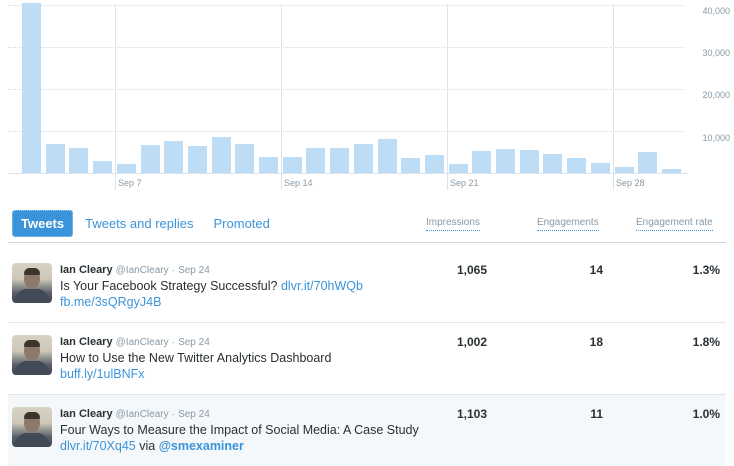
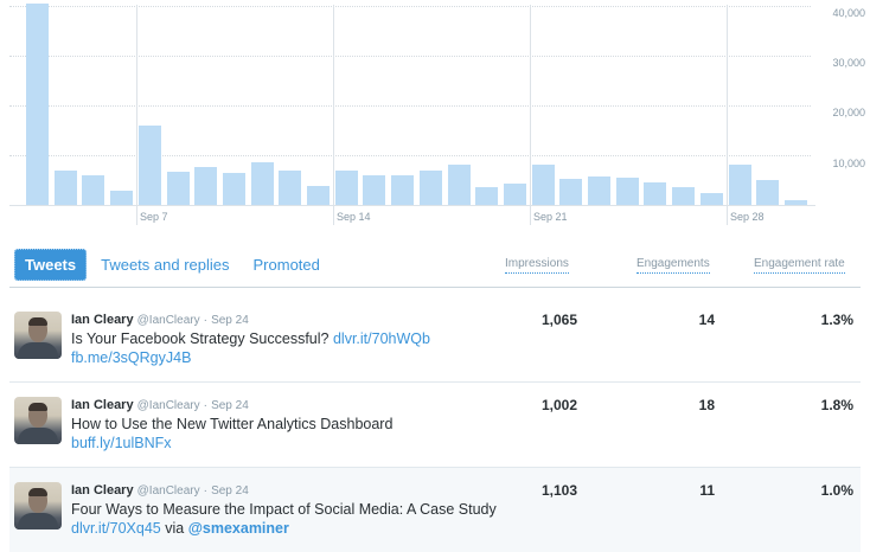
Sep 7: 2000 -> 16000
Sep 14: 4000 -> 7000
Sep 21: 2000 -> 8000
Sep 28: 2000 -> 8000
